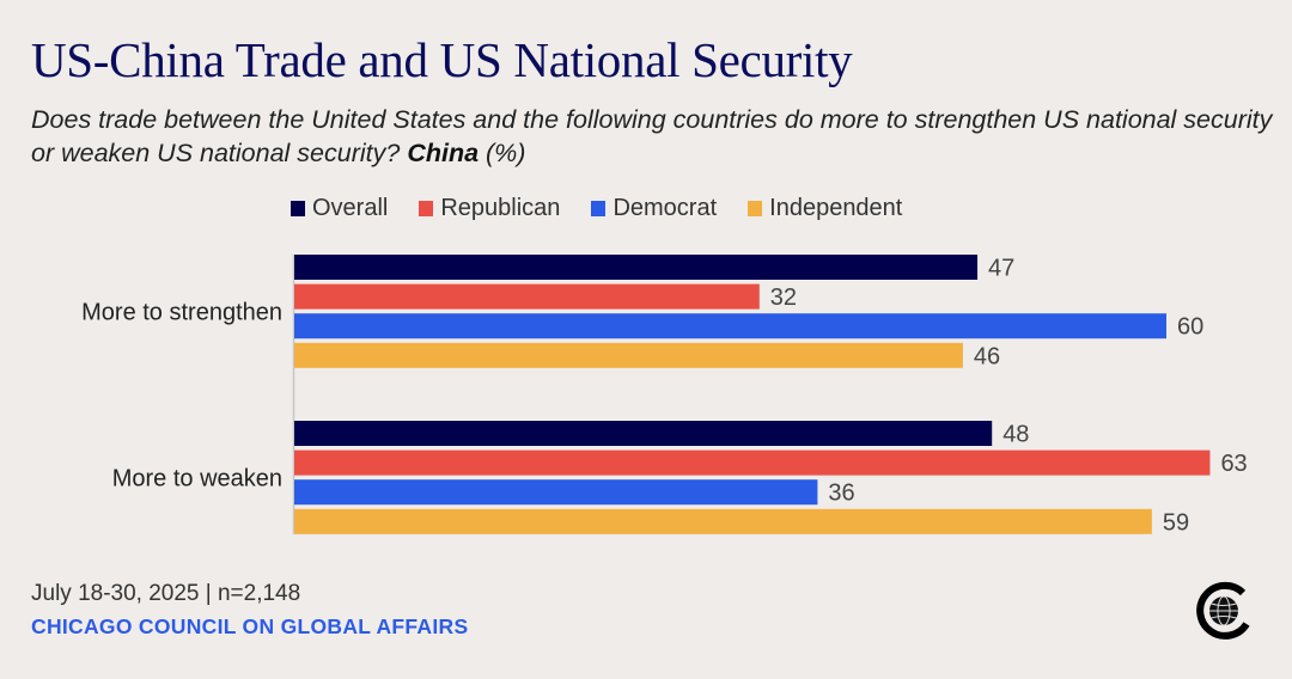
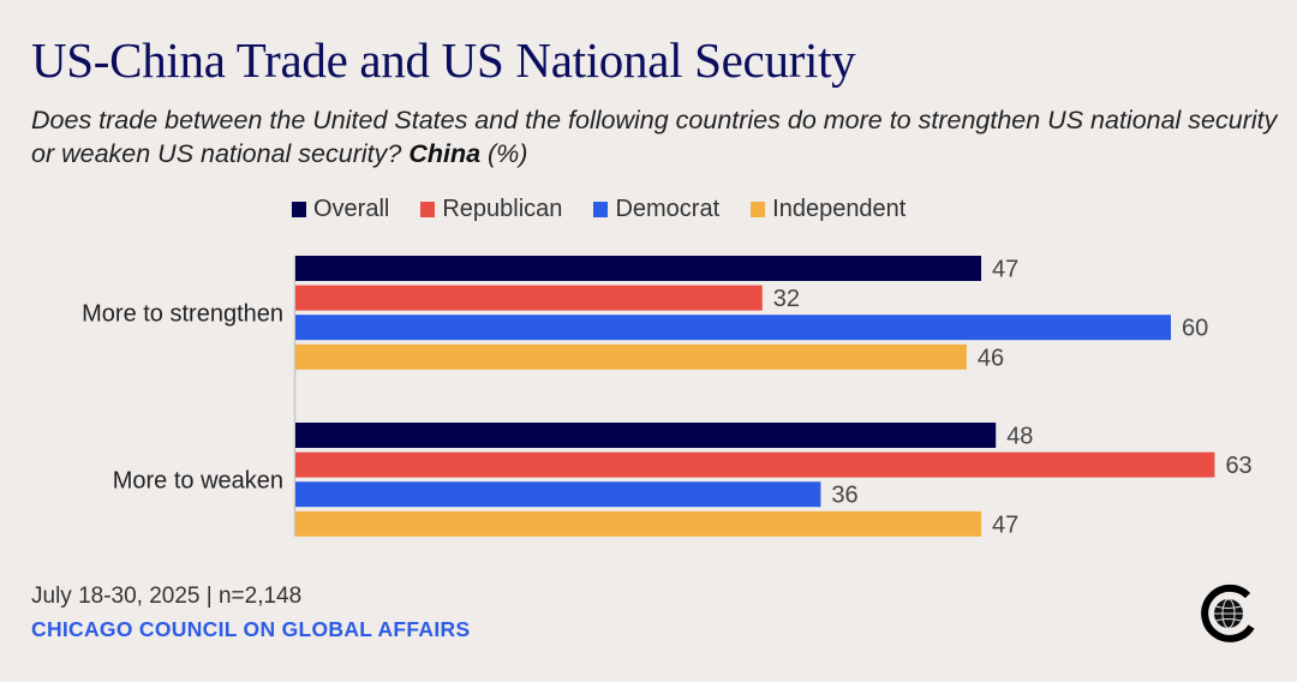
Independent/More to weaken: 59 -> 47
